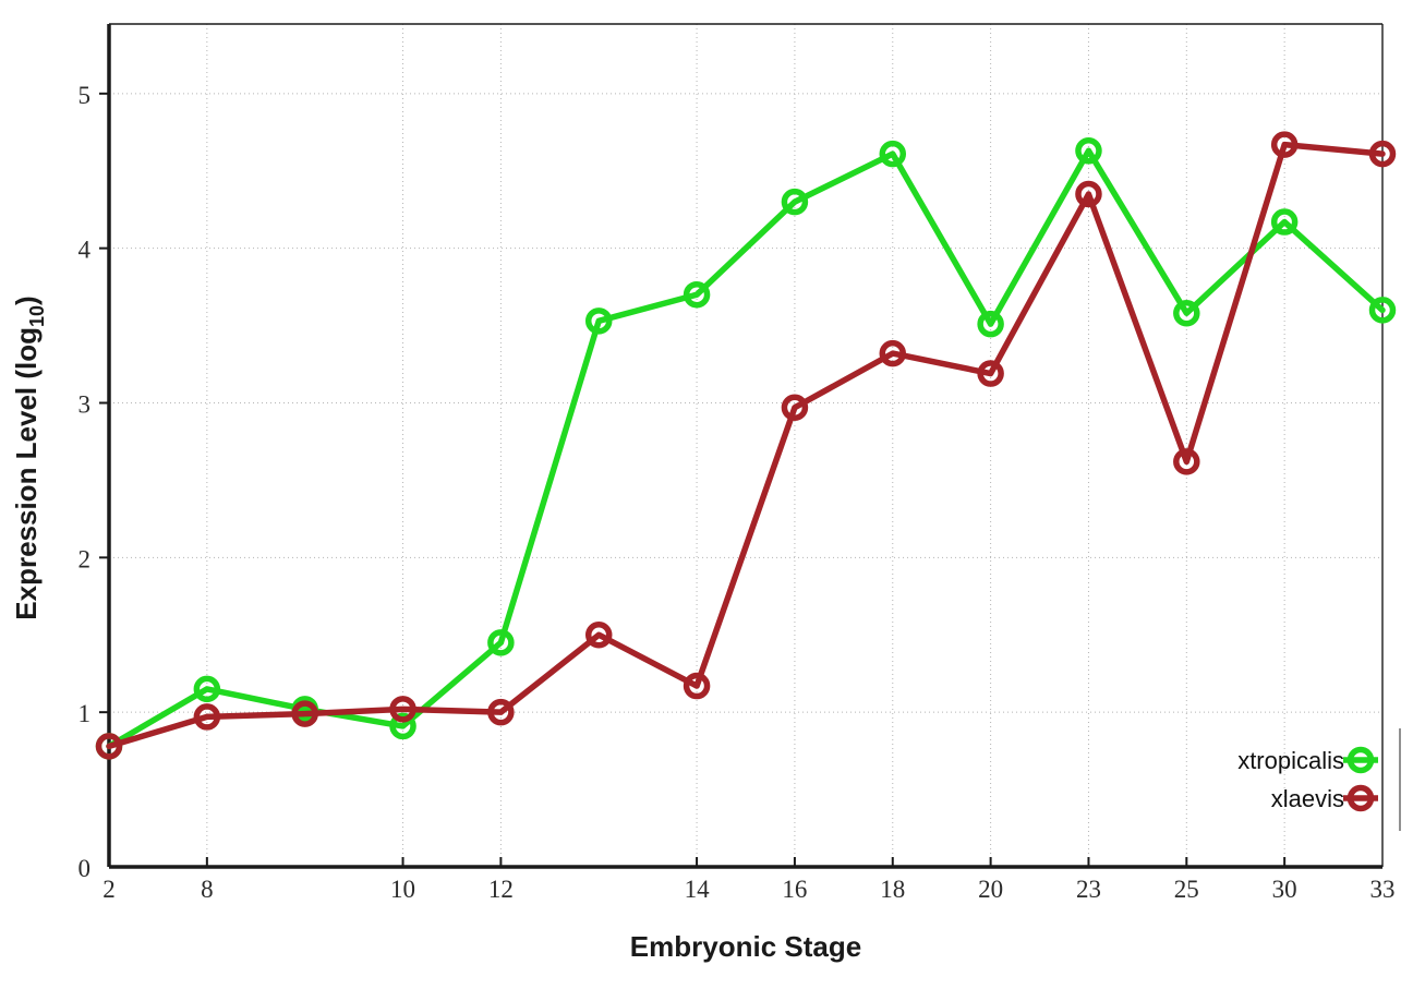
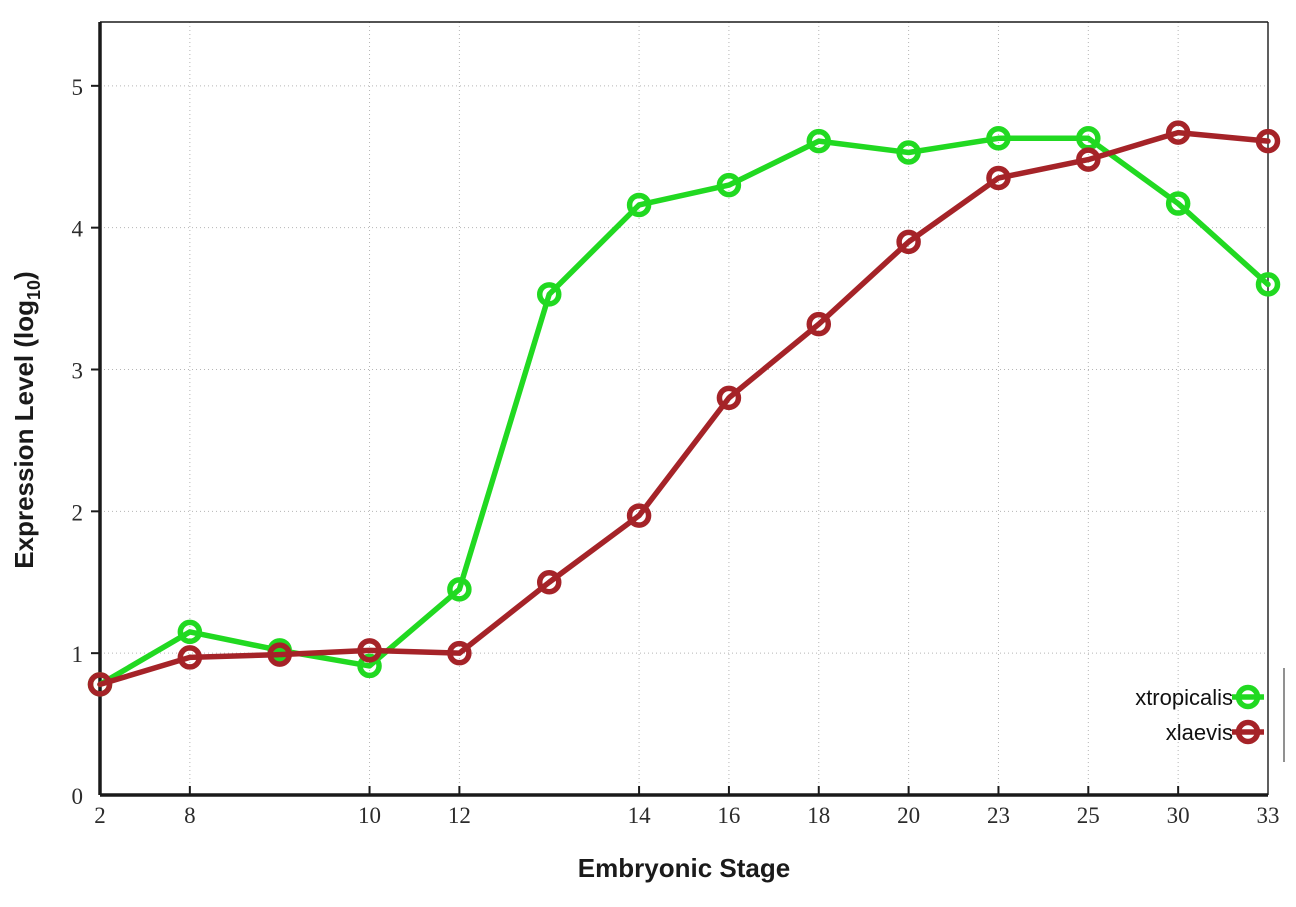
xtropicalis/14: 3.70 -> 4.16
xlaevis/14: 1.17 -> 1.97
xlaevis/16: 2.97 -> 2.80
xtropicalis/20: 3.51 -> 4.53
xlaevis/20: 3.19 -> 3.90
xtropicalis/25: 3.58 -> 4.63
xlaevis/25: 2.62 -> 4.48
